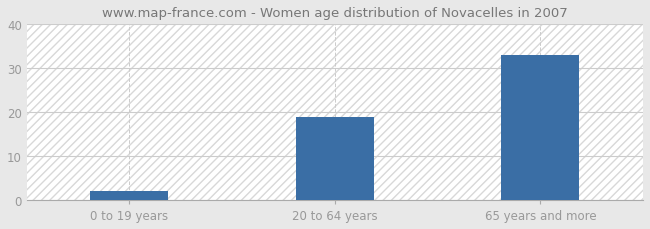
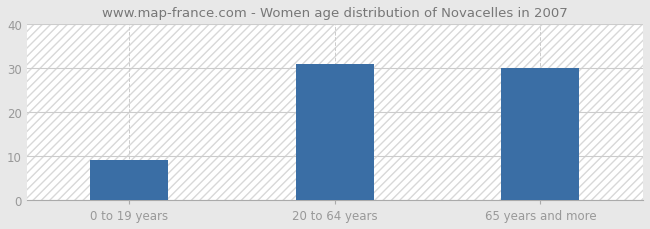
0 to 19 years: 2 -> 9
20 to 64 years: 19 -> 31
65 years and more: 33 -> 30
